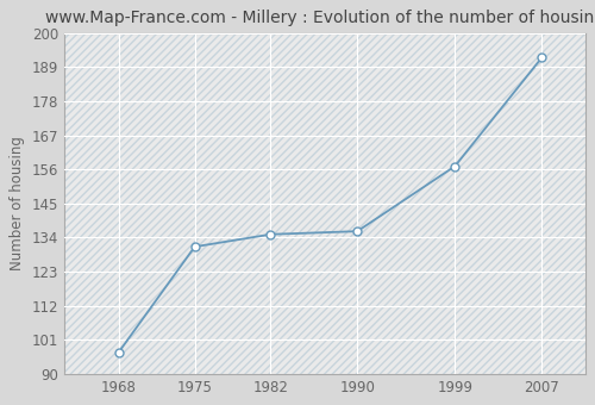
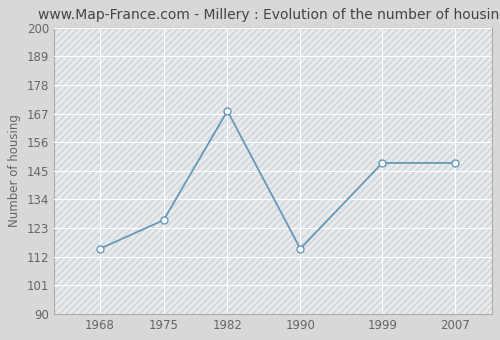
1968: 97 -> 115
1975: 131 -> 126
1982: 135 -> 168
1990: 136 -> 115
1999: 157 -> 148
2007: 192 -> 148
